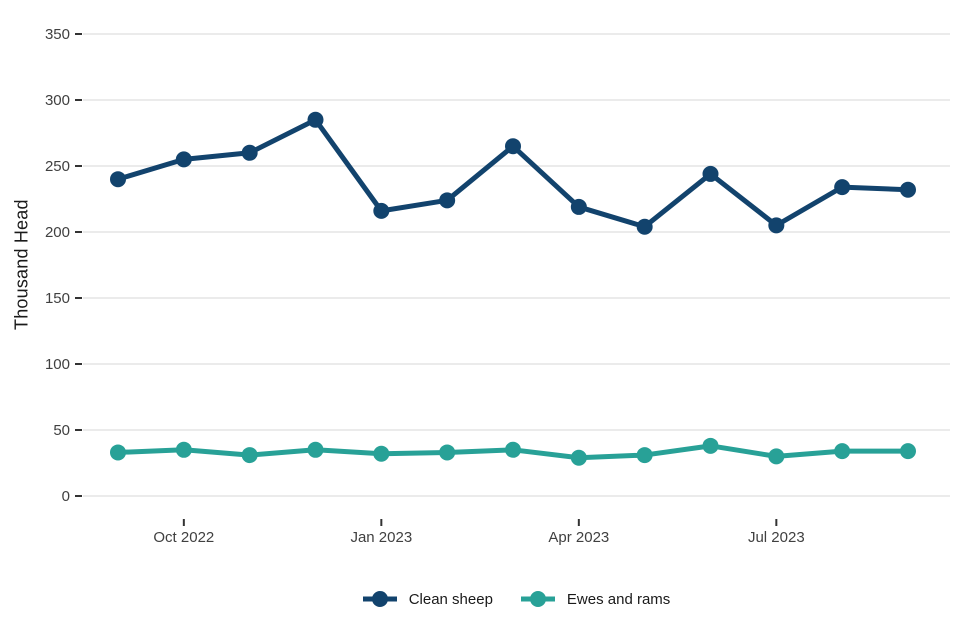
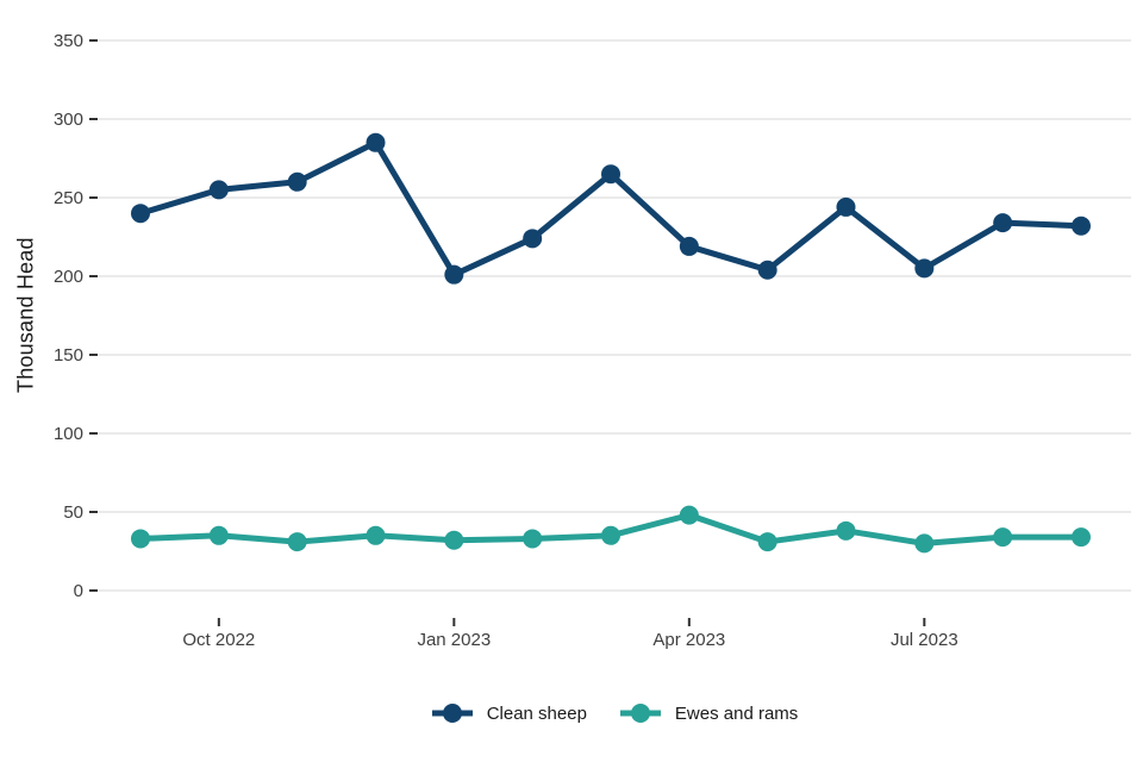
Clean sheep/Jan 2023: 216 -> 201
Ewes and rams/Apr 2023: 29 -> 48
